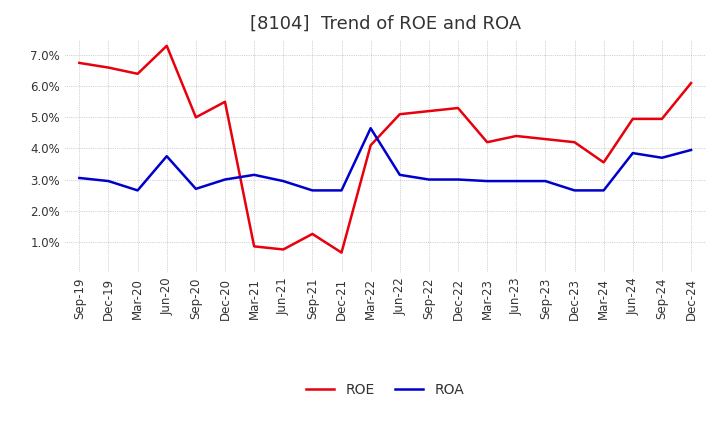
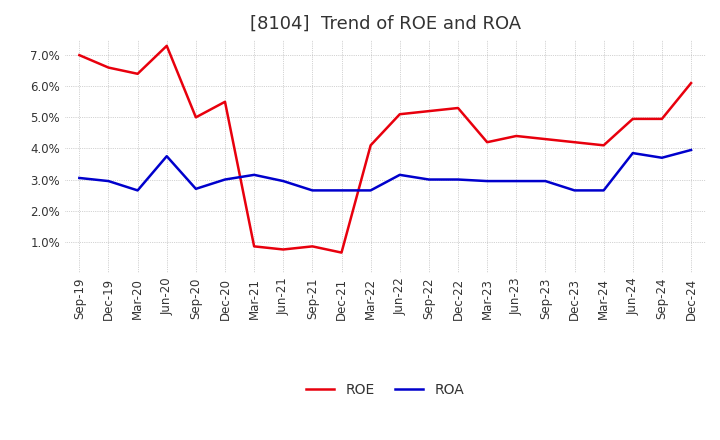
ROE/Sep-19: 6.75% -> 7.00%
ROE/Sep-21: 1.25% -> 0.85%
ROA/Mar-22: 4.65% -> 2.65%
ROE/Mar-24: 3.55% -> 4.10%
